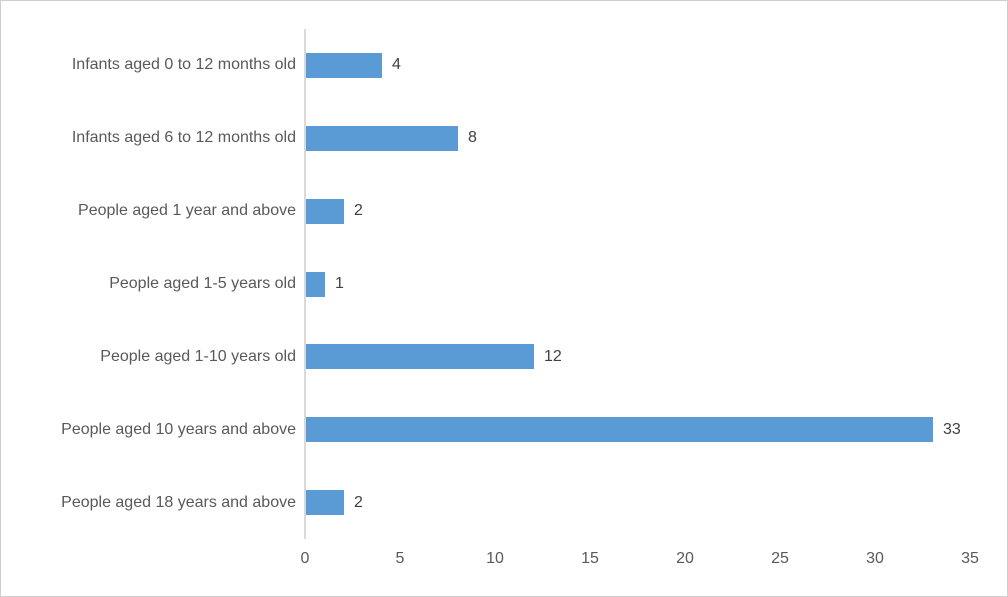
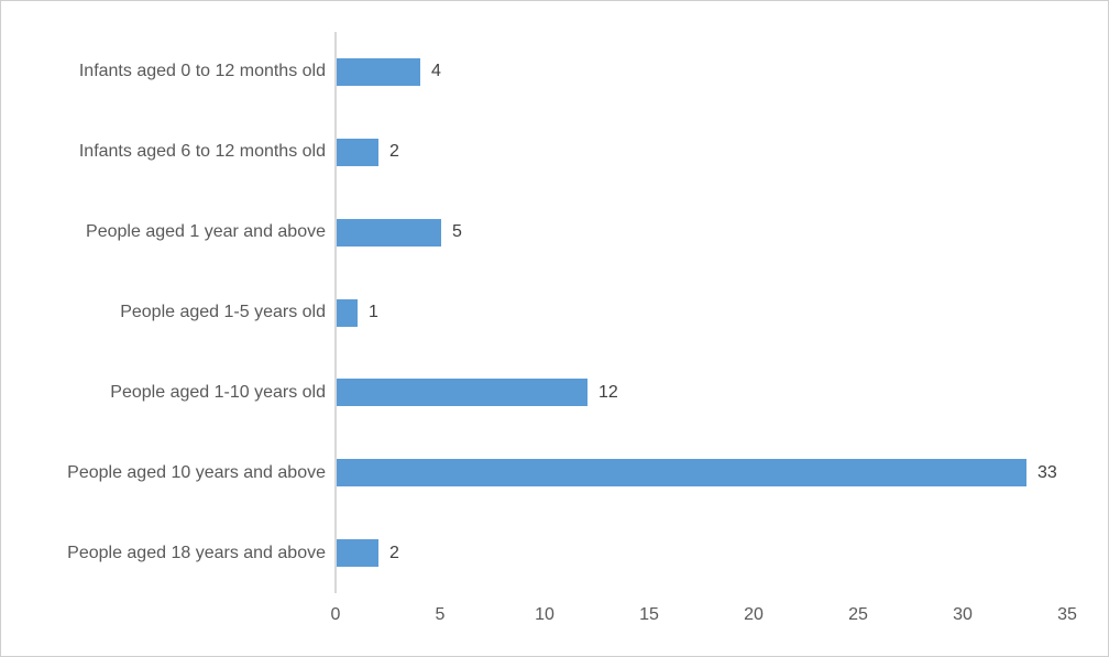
Infants aged 6 to 12 months old: 8 -> 2
People aged 1 year and above: 2 -> 5
